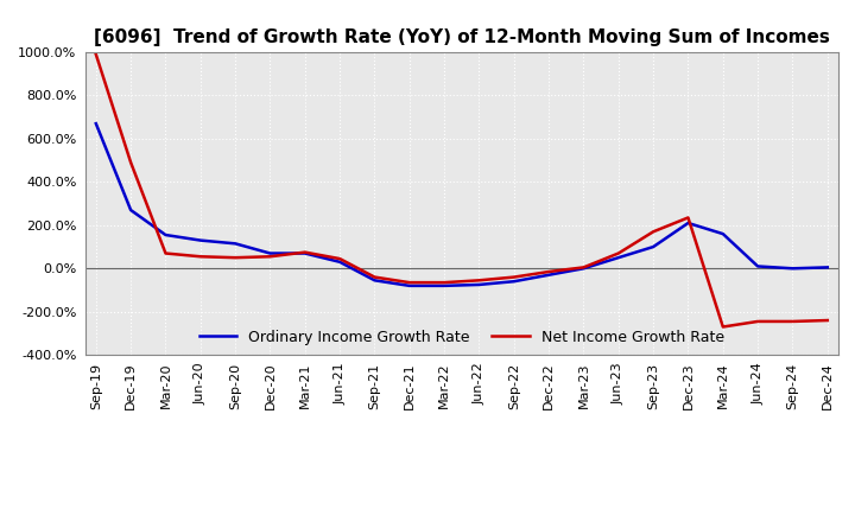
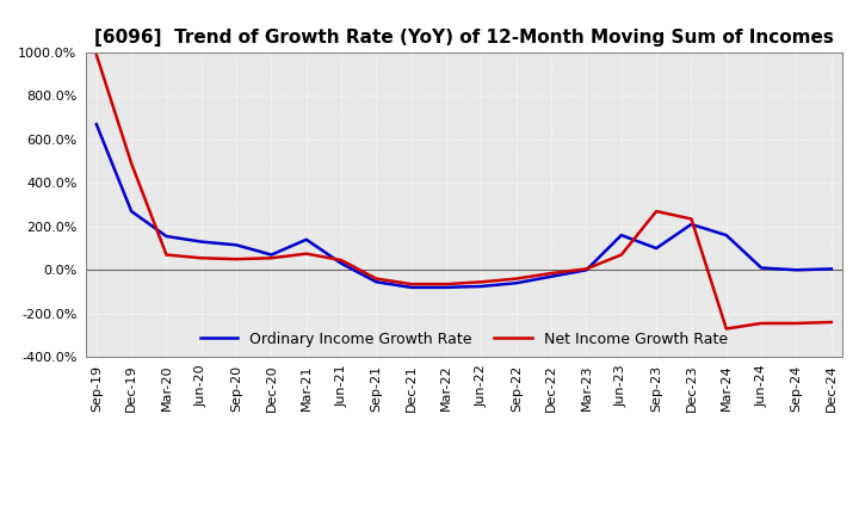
Ordinary Income Growth Rate/Mar-21: 70% -> 140%
Ordinary Income Growth Rate/Jun-23: 50% -> 160%
Net Income Growth Rate/Sep-23: 170% -> 270%
